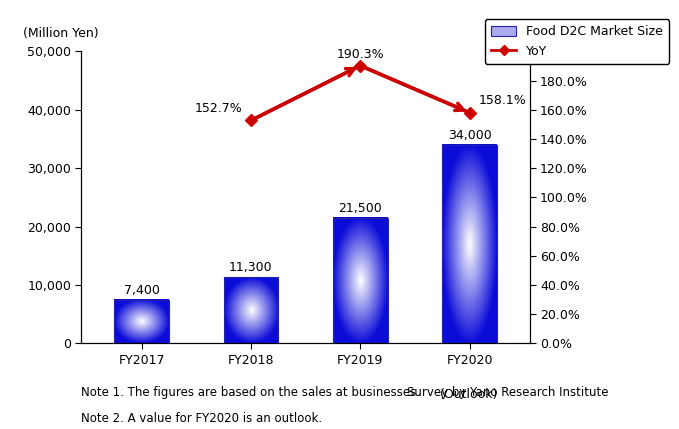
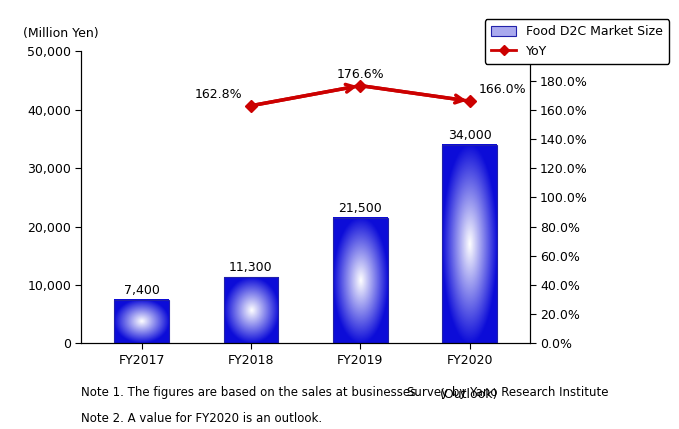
FY2018: 152.7% -> 162.8%
FY2019: 190.3% -> 176.6%
FY2020: 158.1% -> 166.0%
